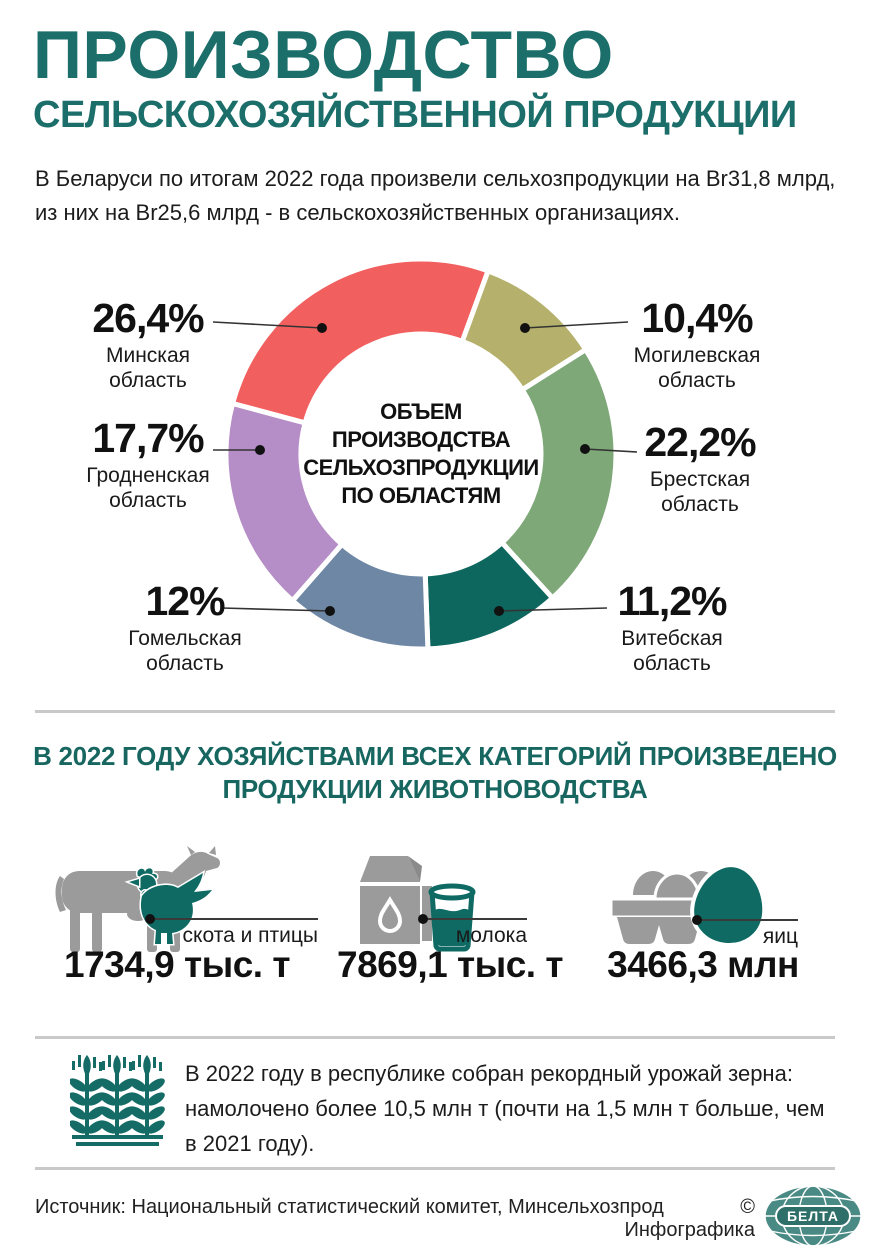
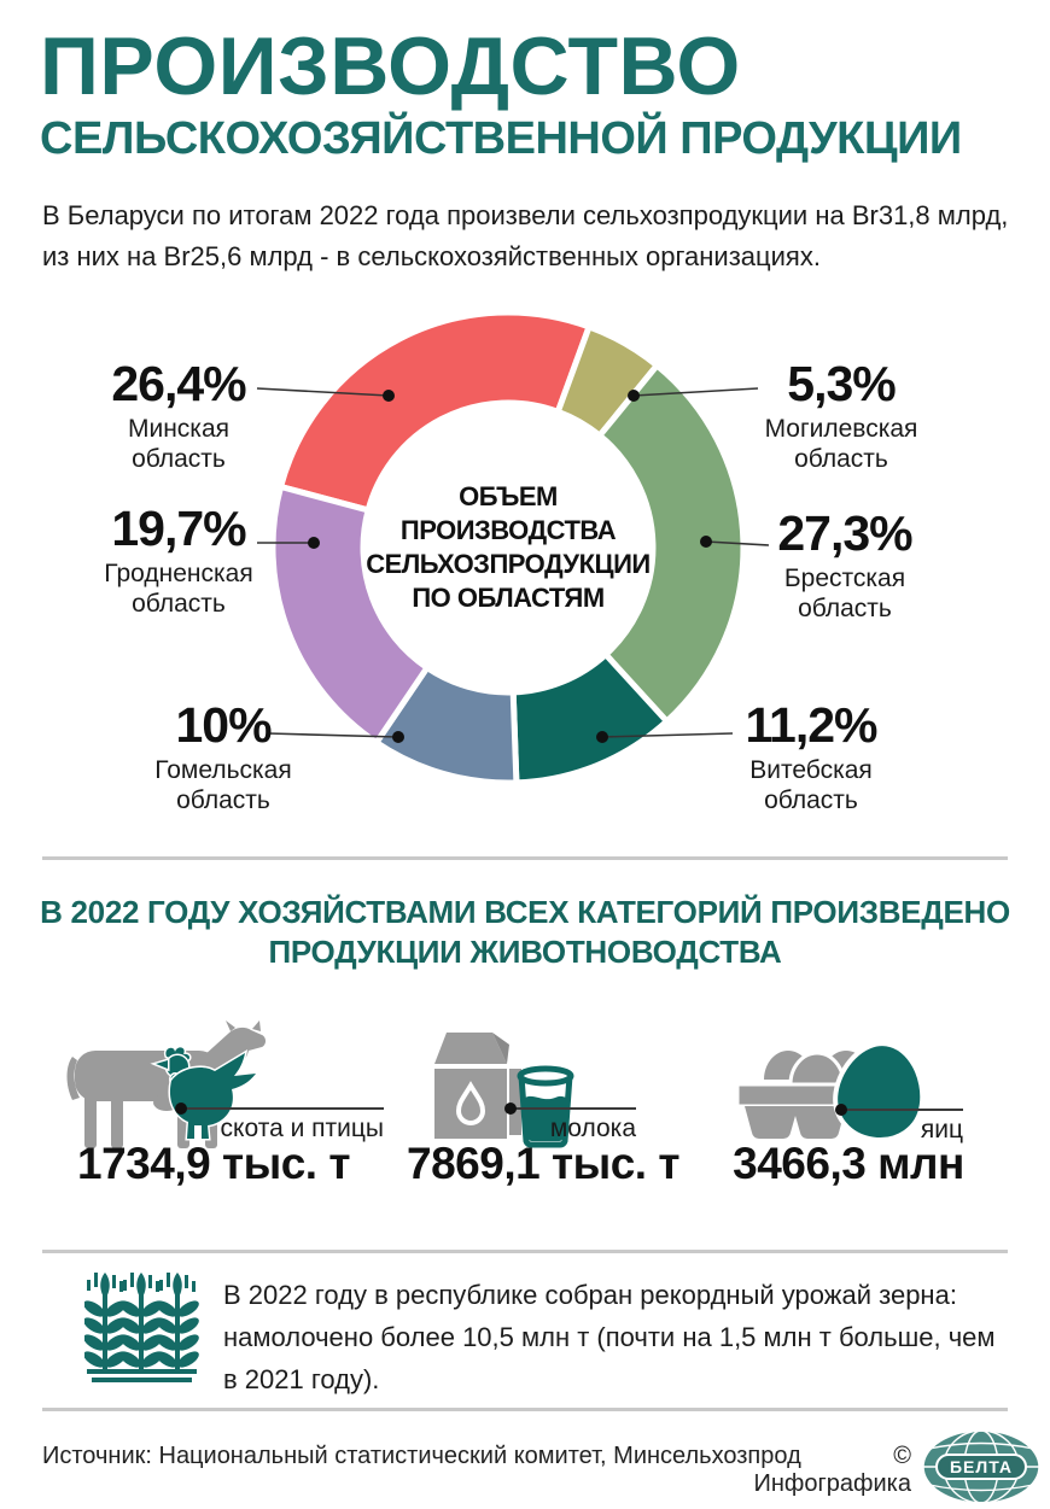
Могилевская область: 10,4% -> 5,3%
Брестская область: 22,2% -> 27,3%
Гомельская область: 12% -> 10%
Гродненская область: 17,7% -> 19,7%
